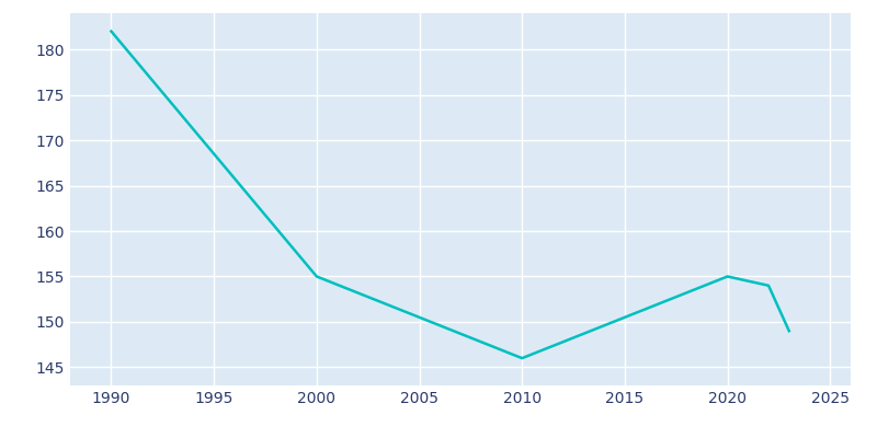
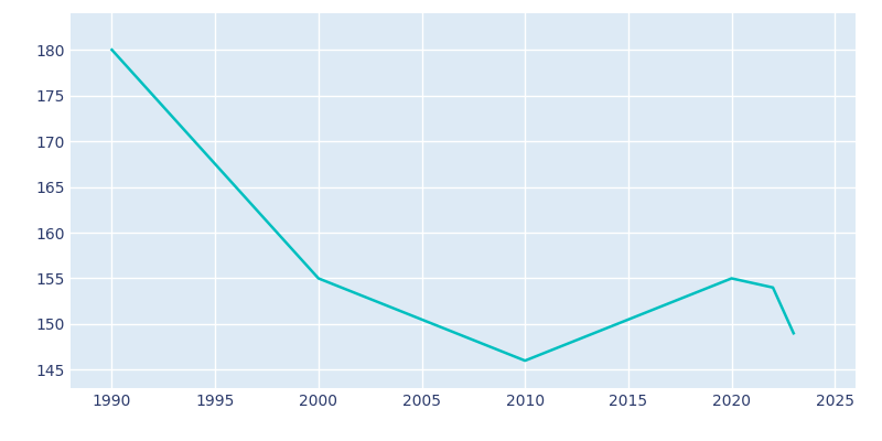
1990: 182 -> 180
